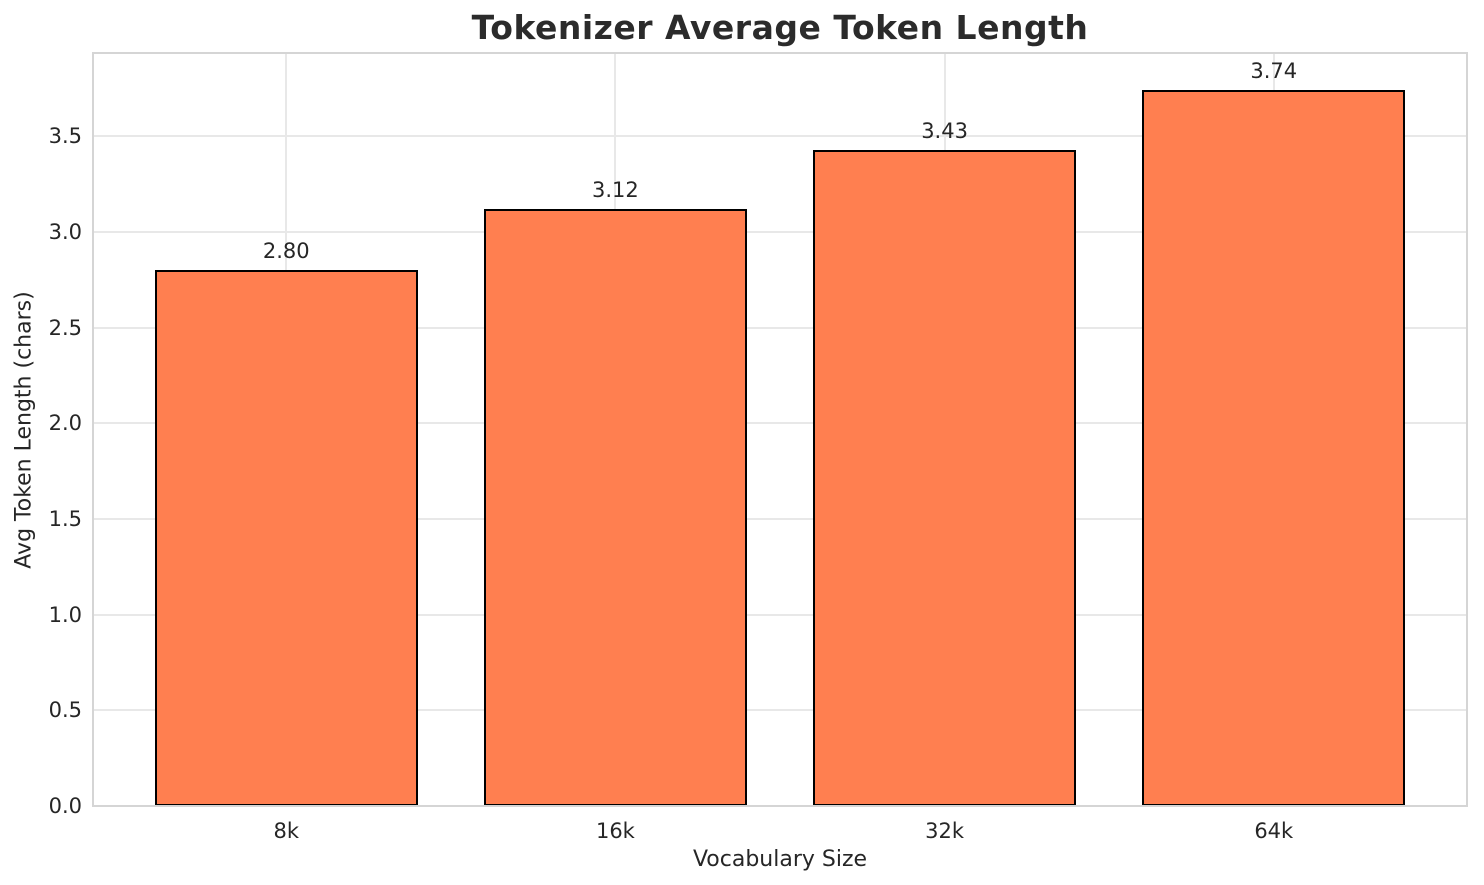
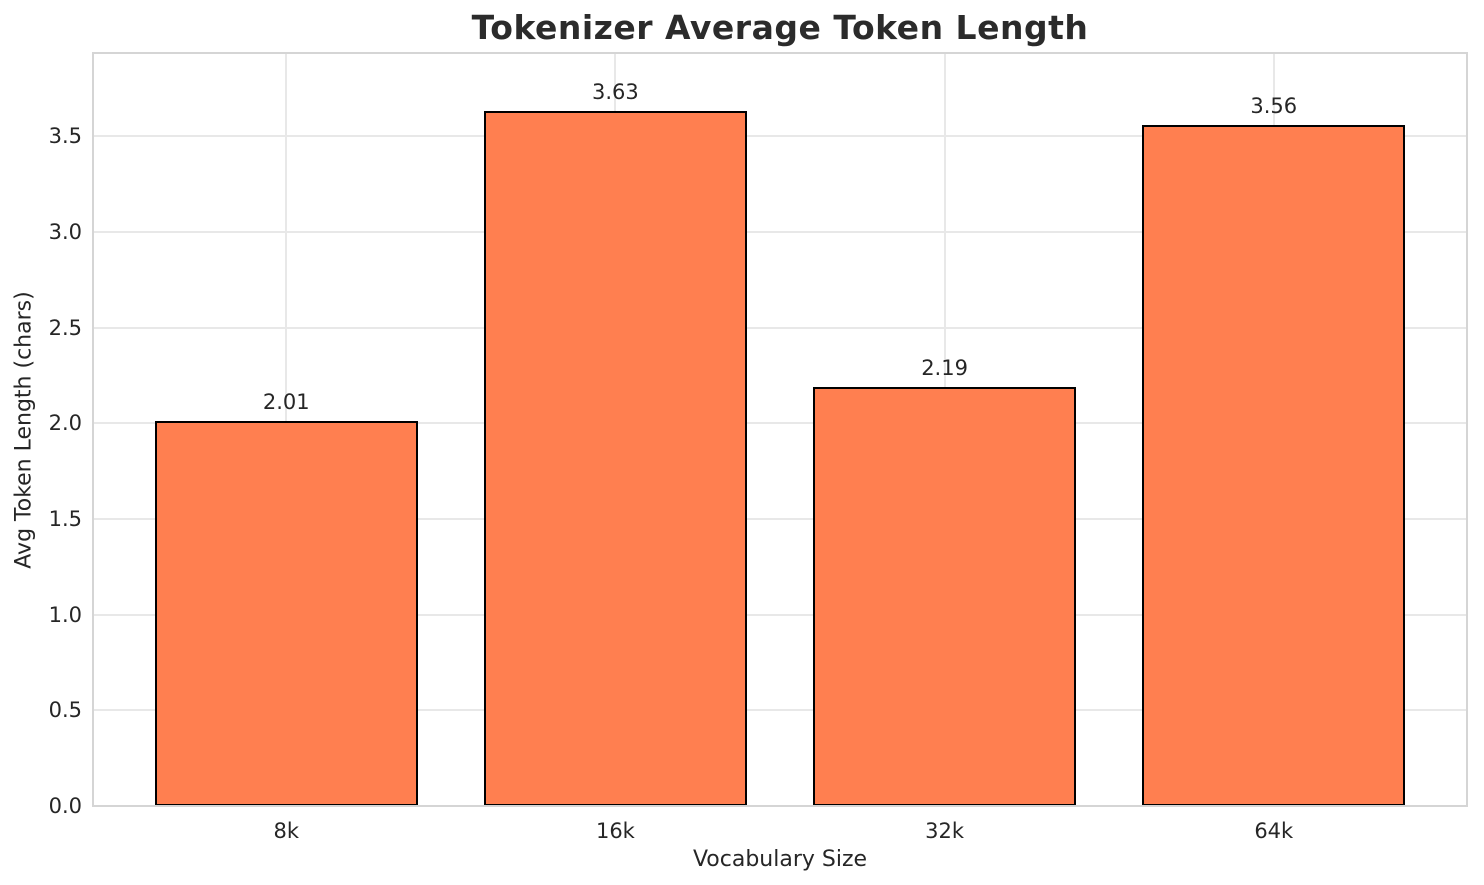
8k: 2.80 -> 2.01
16k: 3.12 -> 3.63
32k: 3.43 -> 2.19
64k: 3.74 -> 3.56
